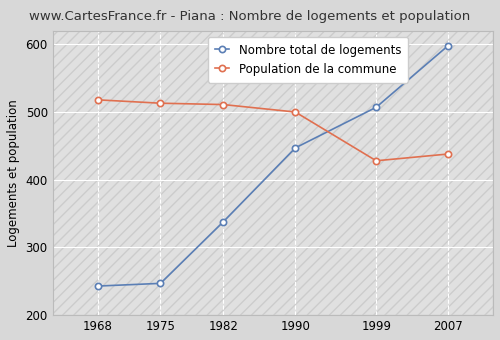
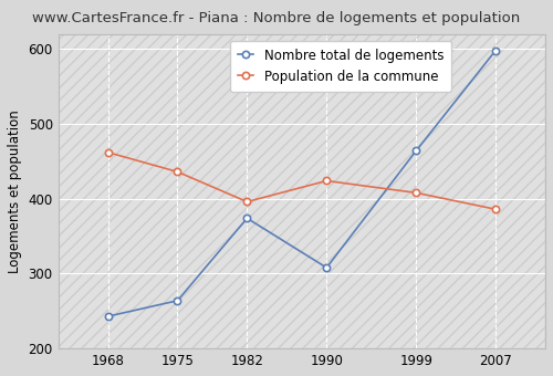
Population de la commune/1968: 518 -> 462
Nombre total de logements/1975: 247 -> 264
Population de la commune/1975: 513 -> 436
Nombre total de logements/1982: 338 -> 374
Population de la commune/1982: 511 -> 396
Nombre total de logements/1990: 447 -> 308
Population de la commune/1990: 500 -> 424
Nombre total de logements/1999: 507 -> 464
Population de la commune/1999: 428 -> 408
Population de la commune/2007: 438 -> 386
